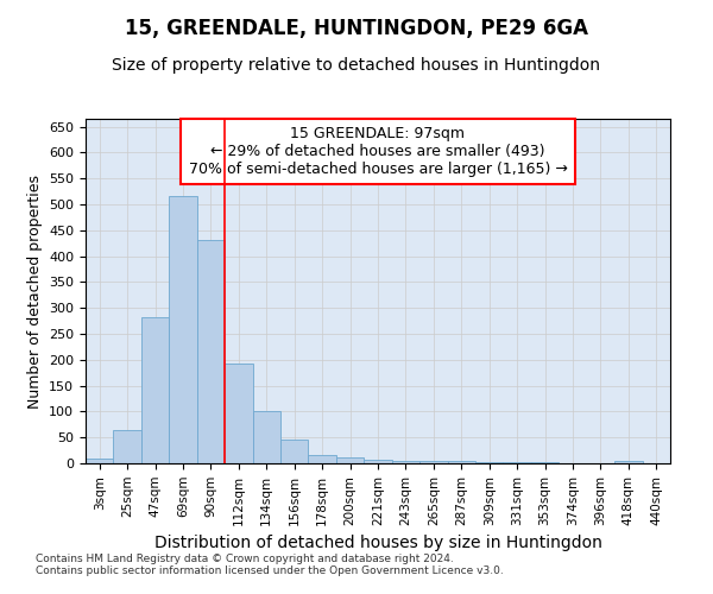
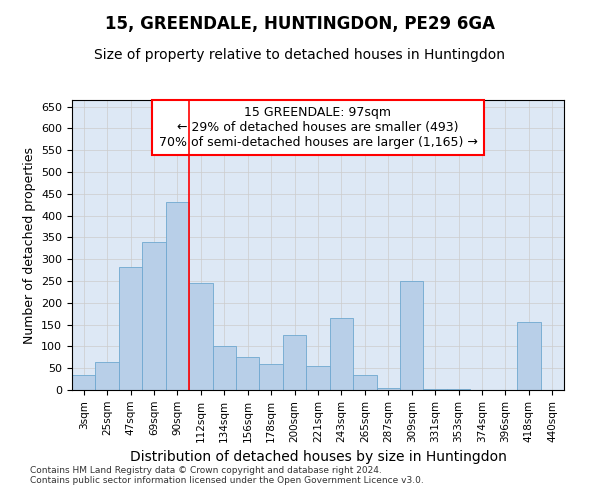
3sqm: 10 -> 35
69sqm: 515 -> 340
112sqm: 192 -> 245
156sqm: 46 -> 75
178sqm: 16 -> 60
200sqm: 11 -> 125
221sqm: 7 -> 55
243sqm: 4 -> 165
265sqm: 4 -> 35
309sqm: 2 -> 250
418sqm: 5 -> 155
